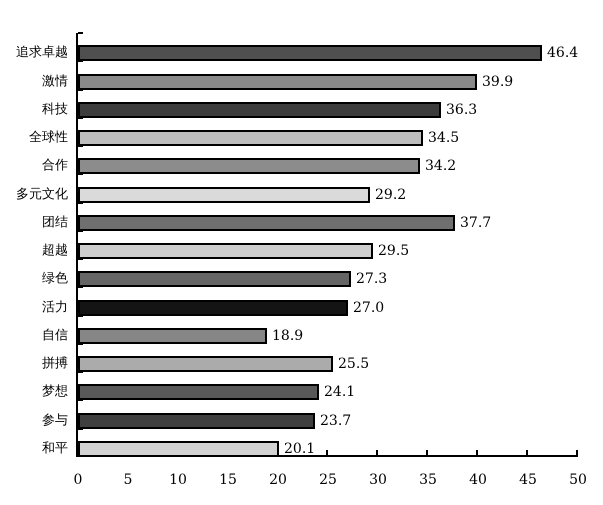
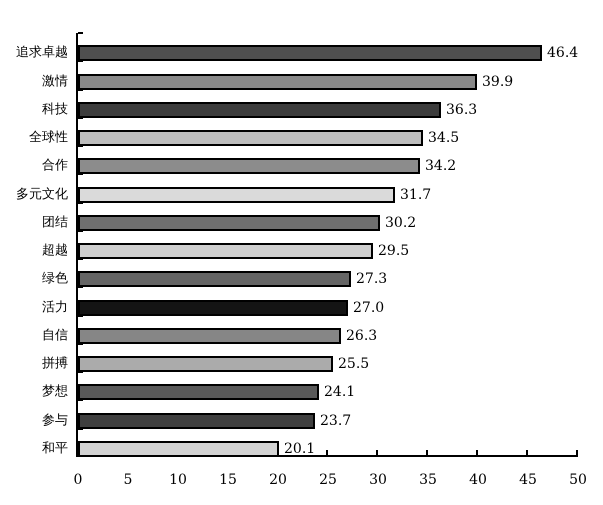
多元文化: 29.2 -> 31.7
团结: 37.7 -> 30.2
自信: 18.9 -> 26.3
